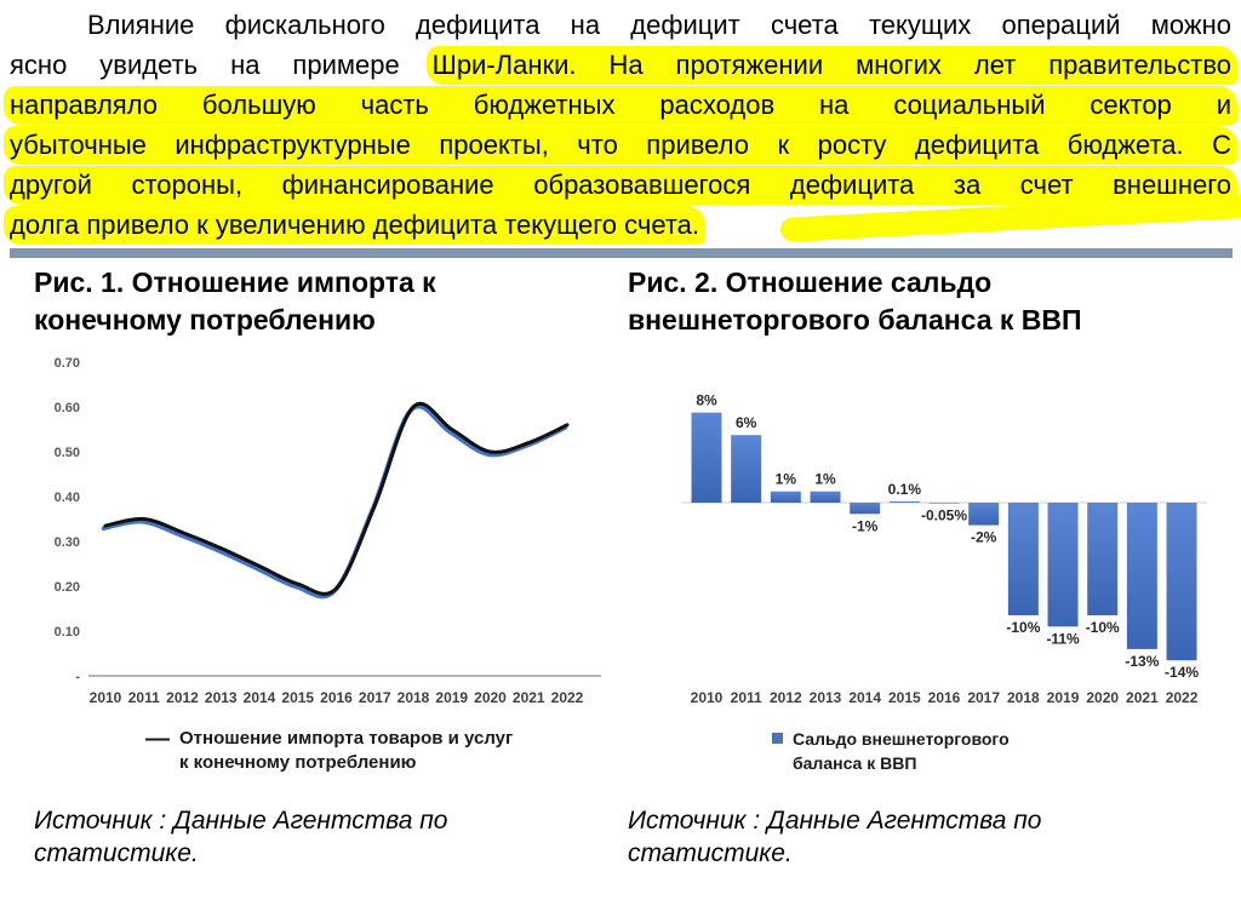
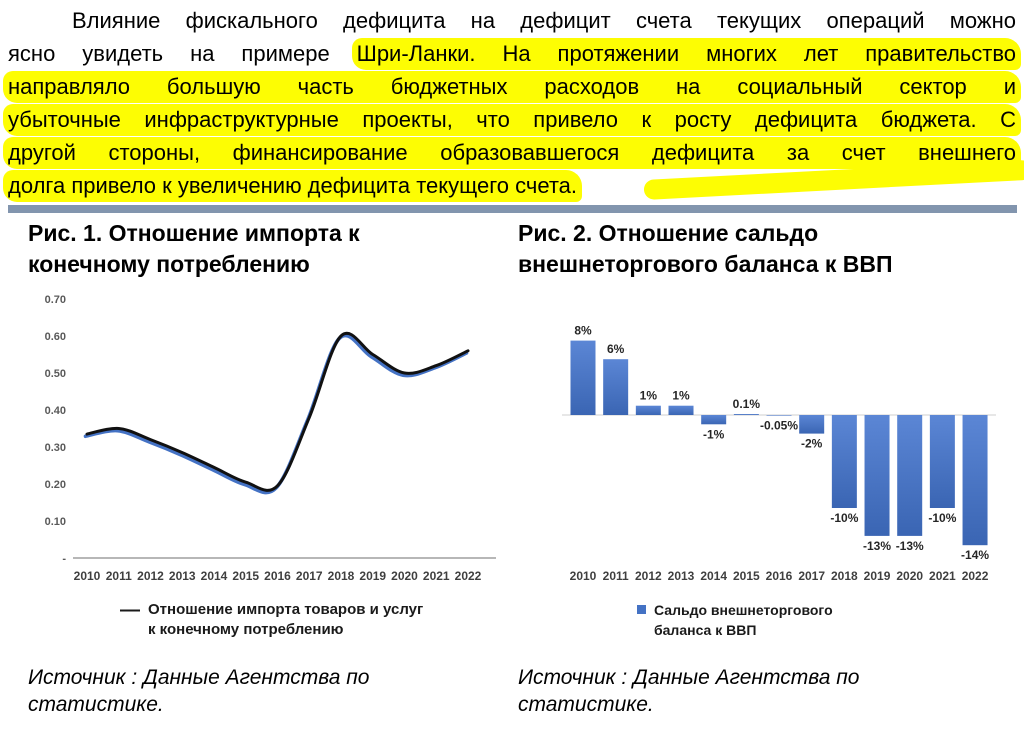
Рис. 2. Отношение сальдо внешнеторгового баланса к ВВП/2019: -11% -> -13%
Рис. 2. Отношение сальдо внешнеторгового баланса к ВВП/2020: -10% -> -13%
Рис. 2. Отношение сальдо внешнеторгового баланса к ВВП/2021: -13% -> -10%
